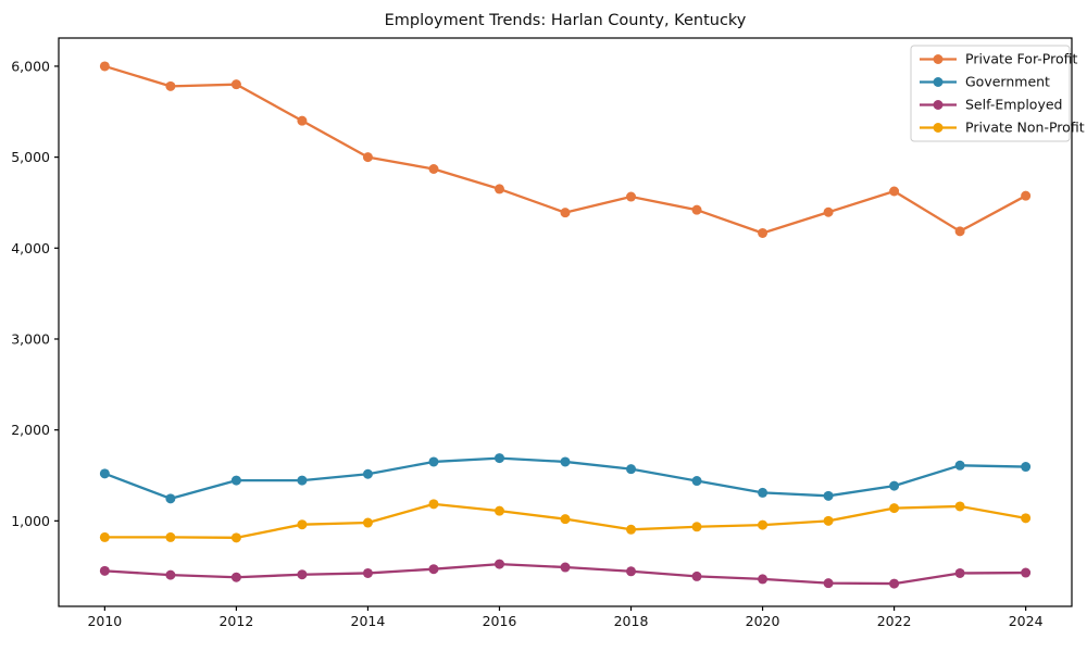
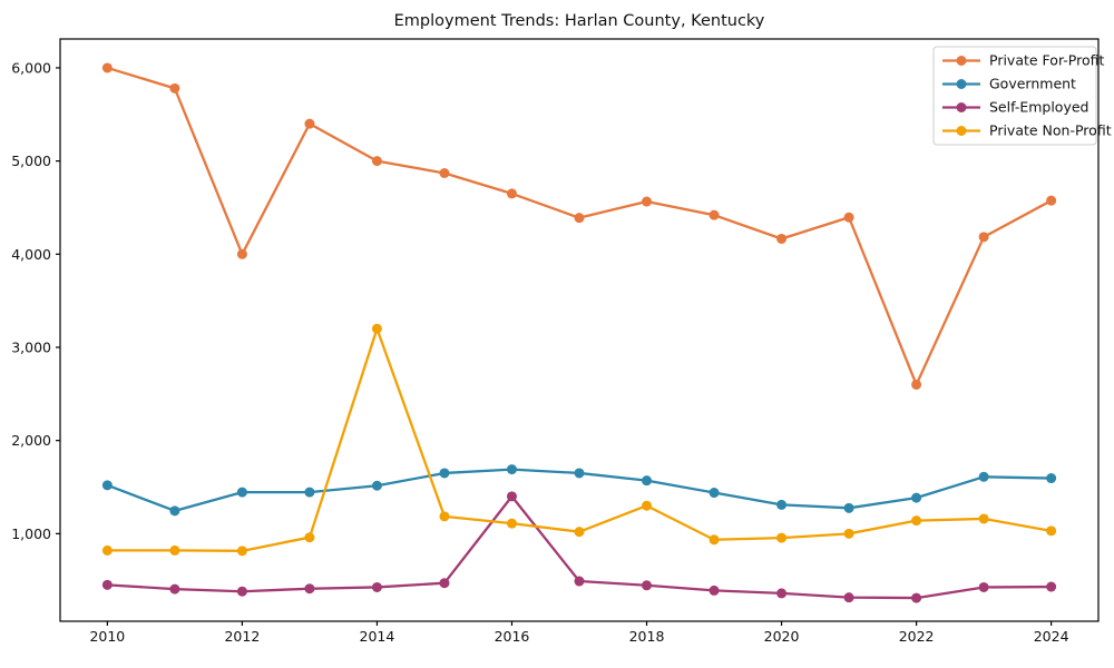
Private For-Profit/2012: 5800 -> 4000
Private Non-Profit/2014: 1000 -> 3200
Self-Employed/2016: 500 -> 1400
Private Non-Profit/2018: 900 -> 1300
Private For-Profit/2022: 4600 -> 2600
